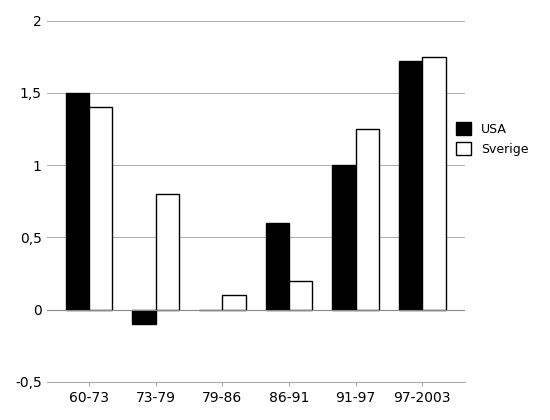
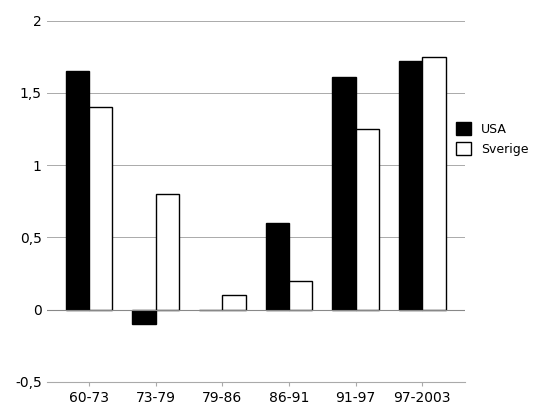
USA/60-73: 1,50 -> 1,65
USA/91-97: 1,00 -> 1,61
